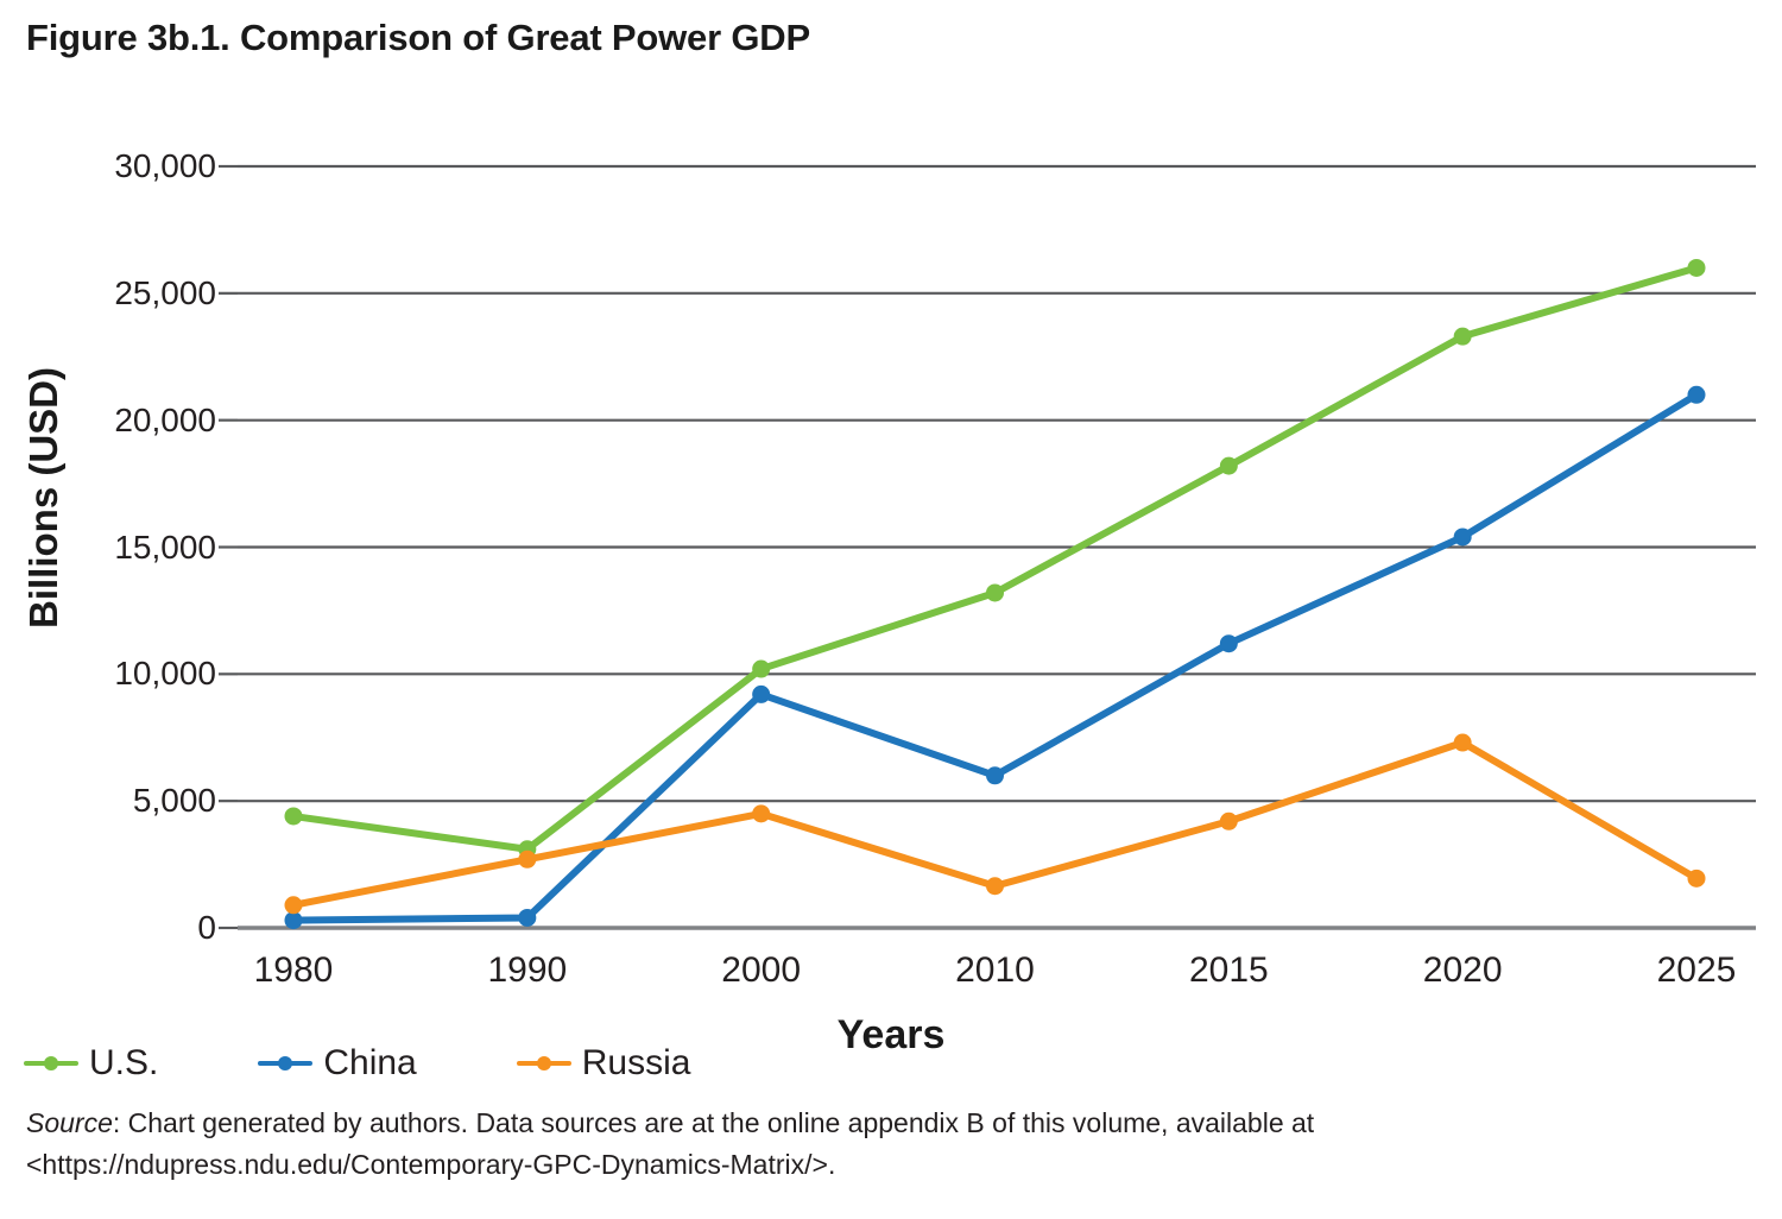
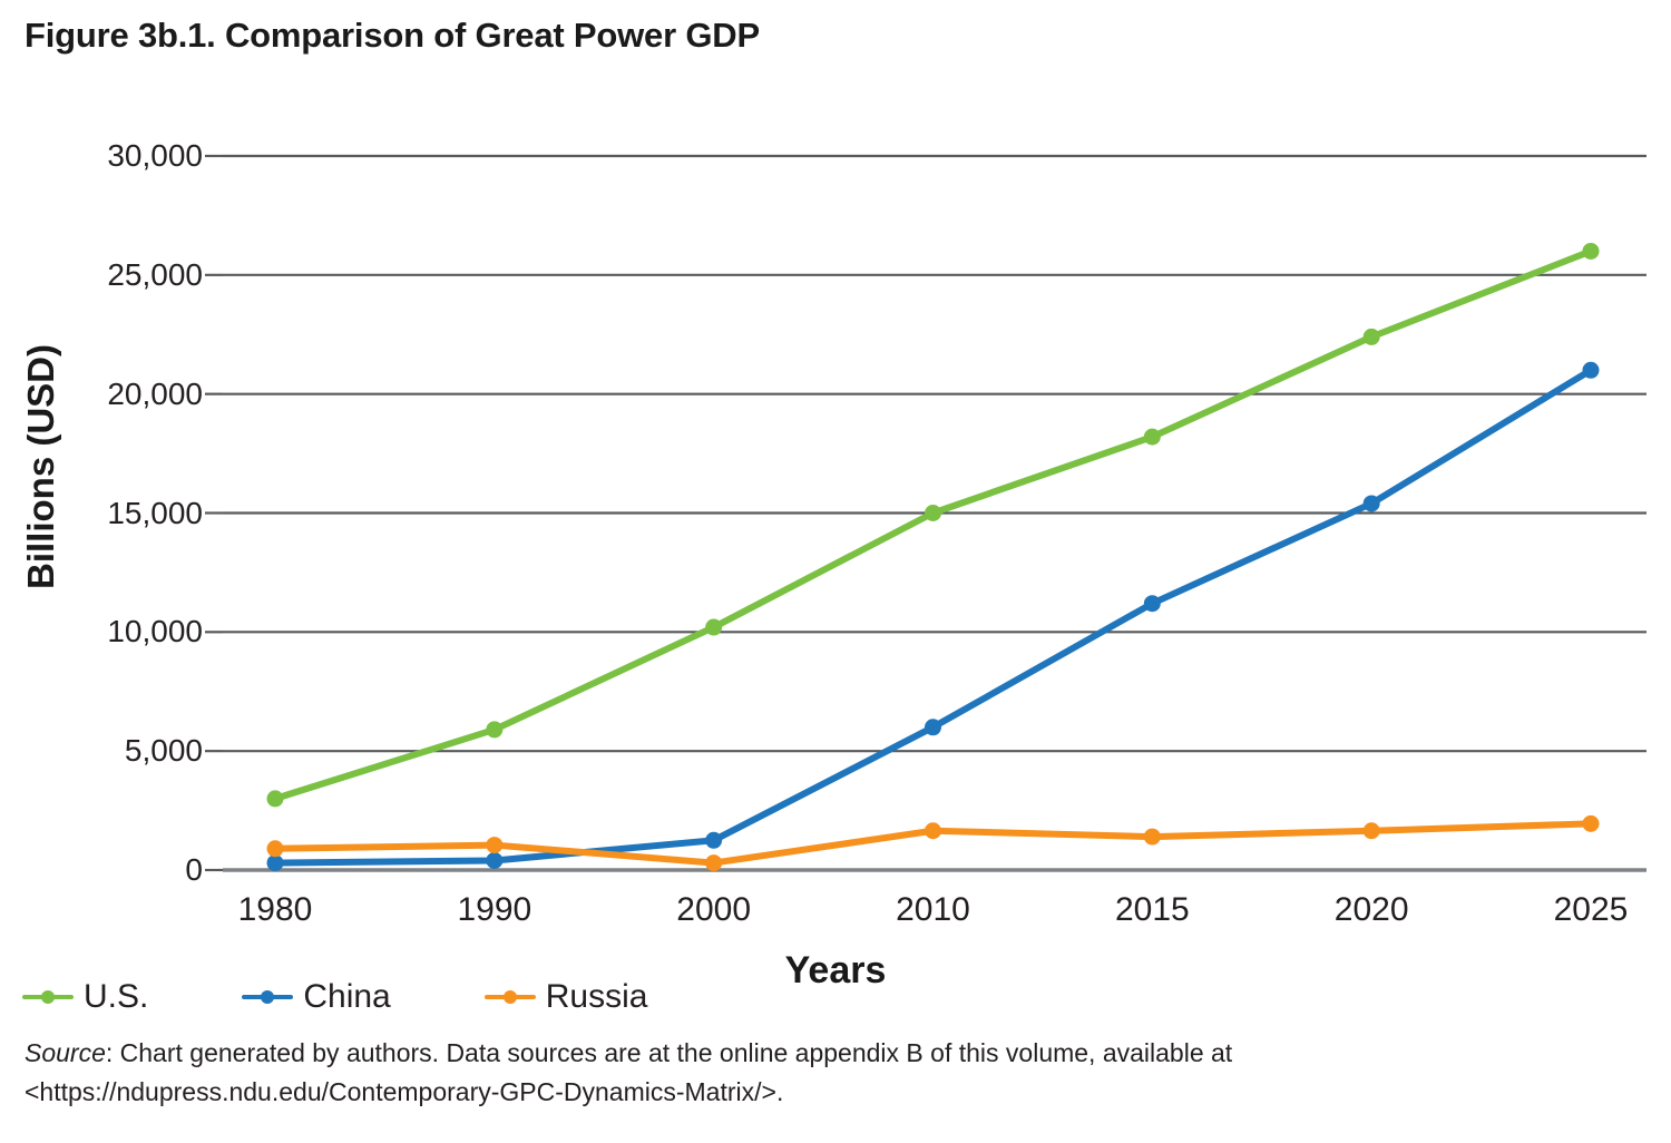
U.S./1980: 4400 -> 3000
U.S./1990: 3100 -> 5900
Russia/1990: 2700 -> 1000
China/2000: 9200 -> 1200
Russia/2000: 4500 -> 300
U.S./2010: 13200 -> 15000
Russia/2015: 4200 -> 1400
U.S./2020: 23300 -> 22400
Russia/2020: 7300 -> 1600
